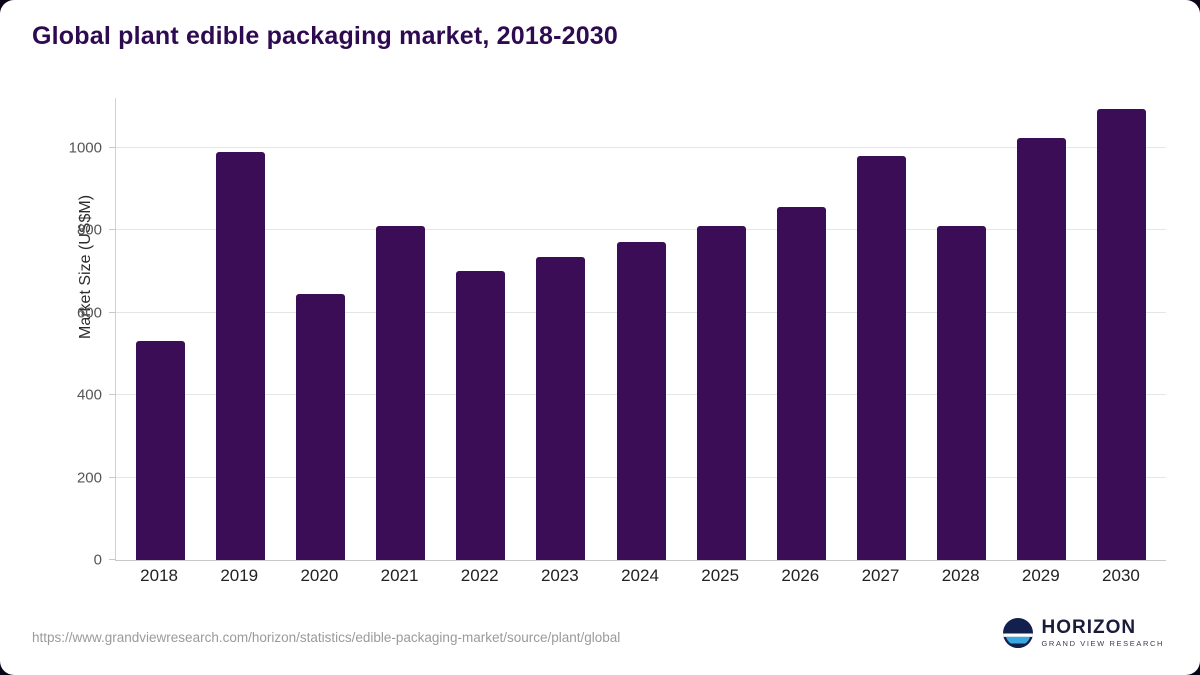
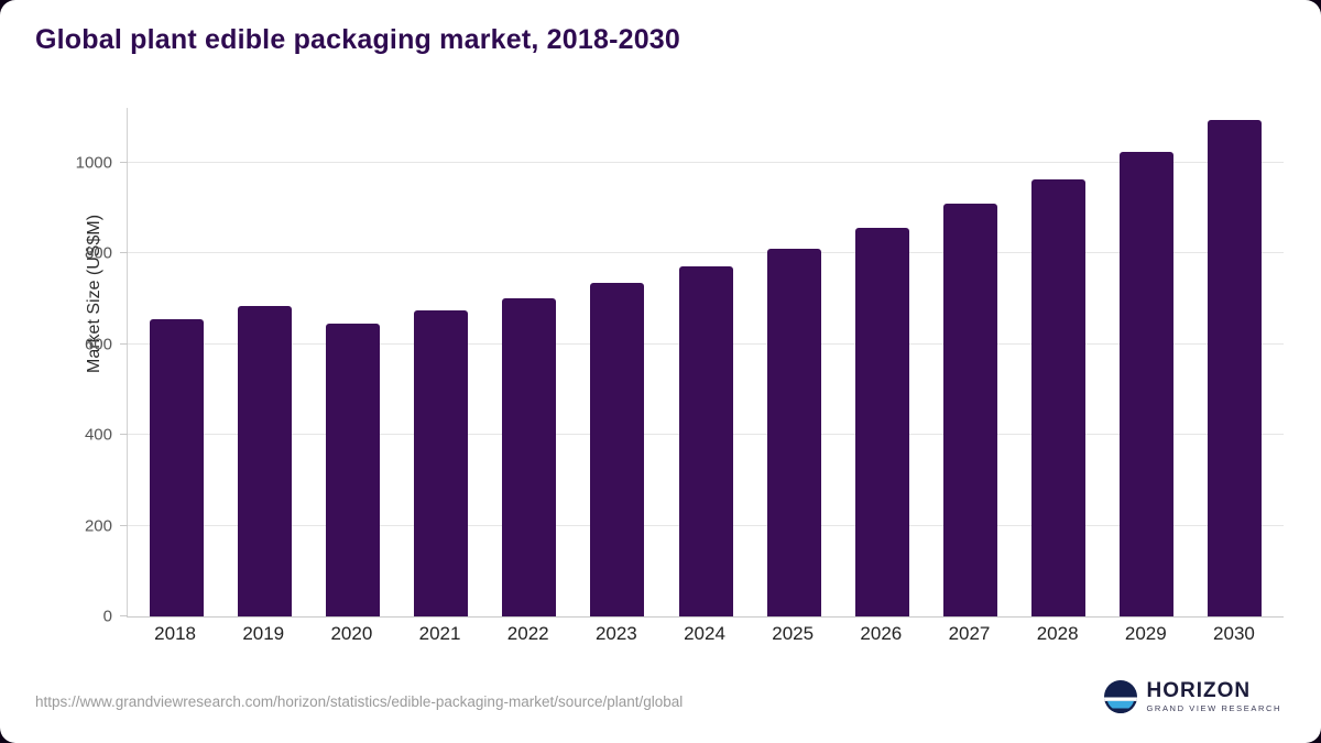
2018: 530 -> 660
2019: 990 -> 680
2021: 810 -> 680
2027: 980 -> 910
2028: 810 -> 960
